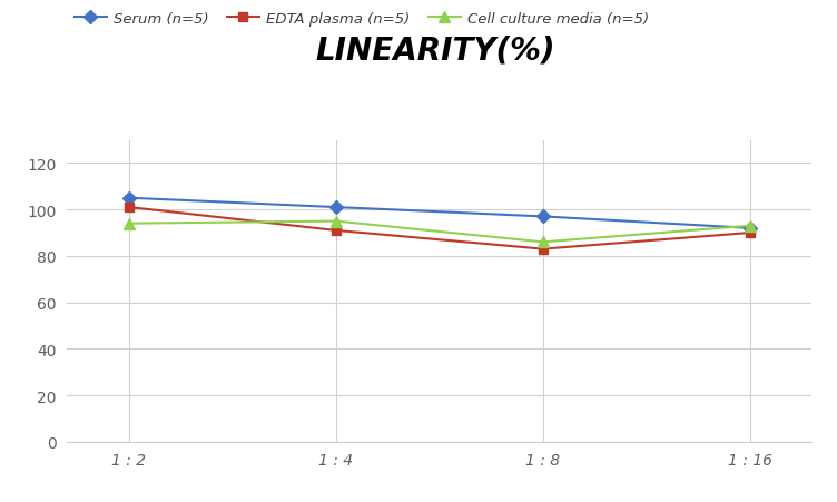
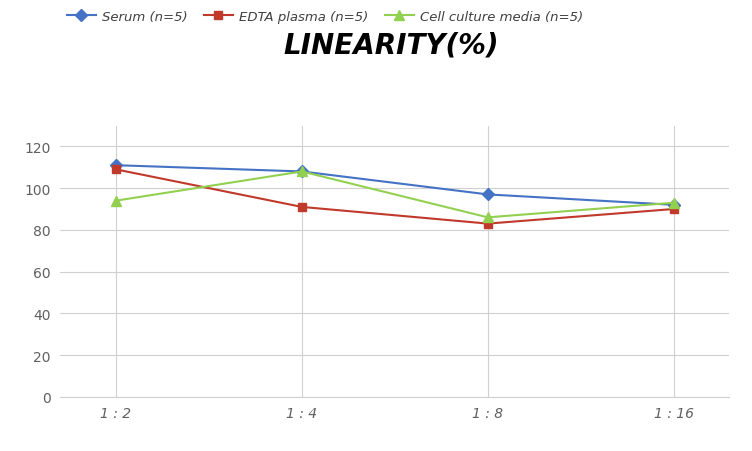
Serum (n=5)/1 : 2: 105 -> 111
EDTA plasma (n=5)/1 : 2: 101 -> 109
Serum (n=5)/1 : 4: 101 -> 108
Cell culture media (n=5)/1 : 4: 95 -> 108
